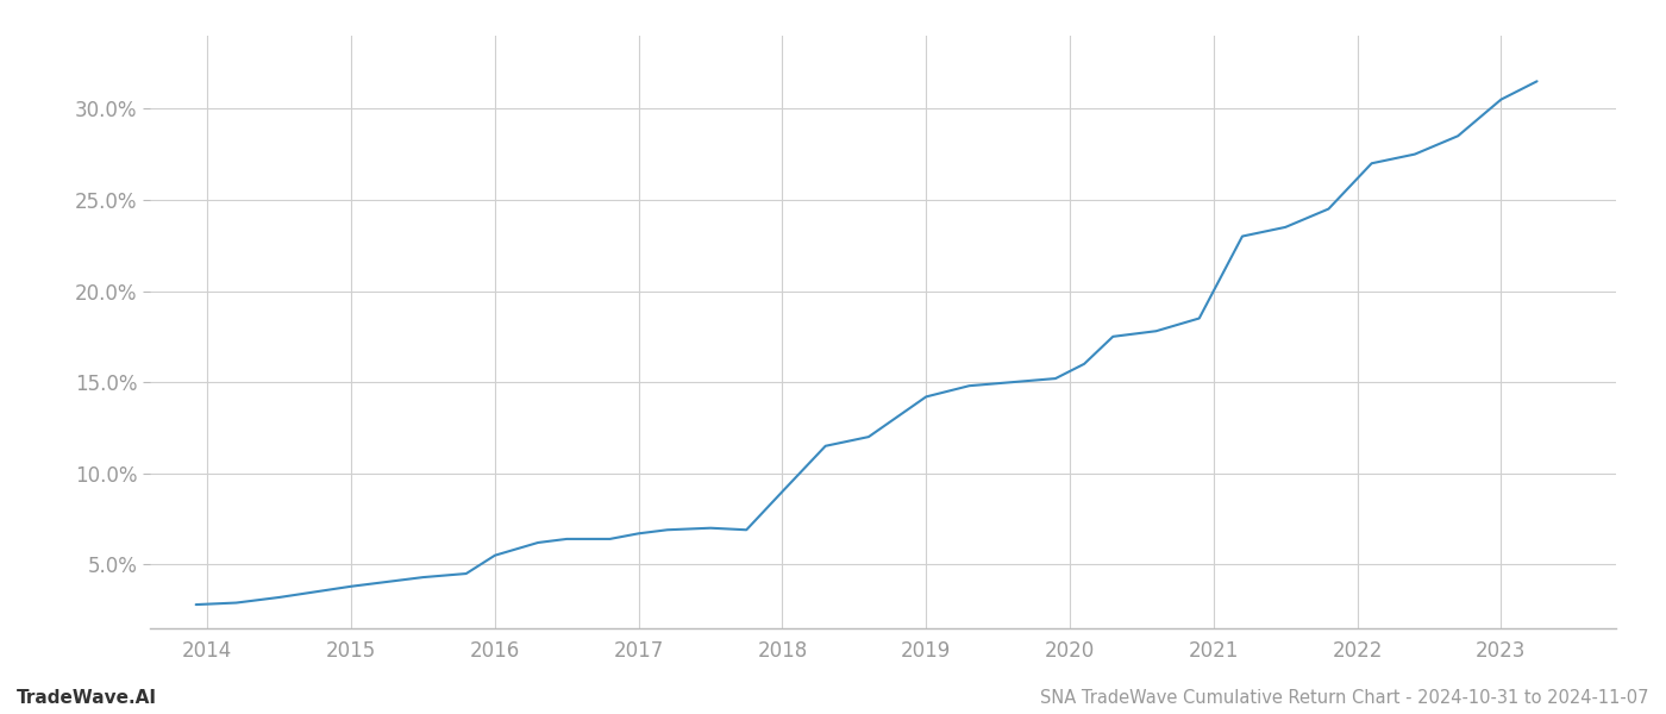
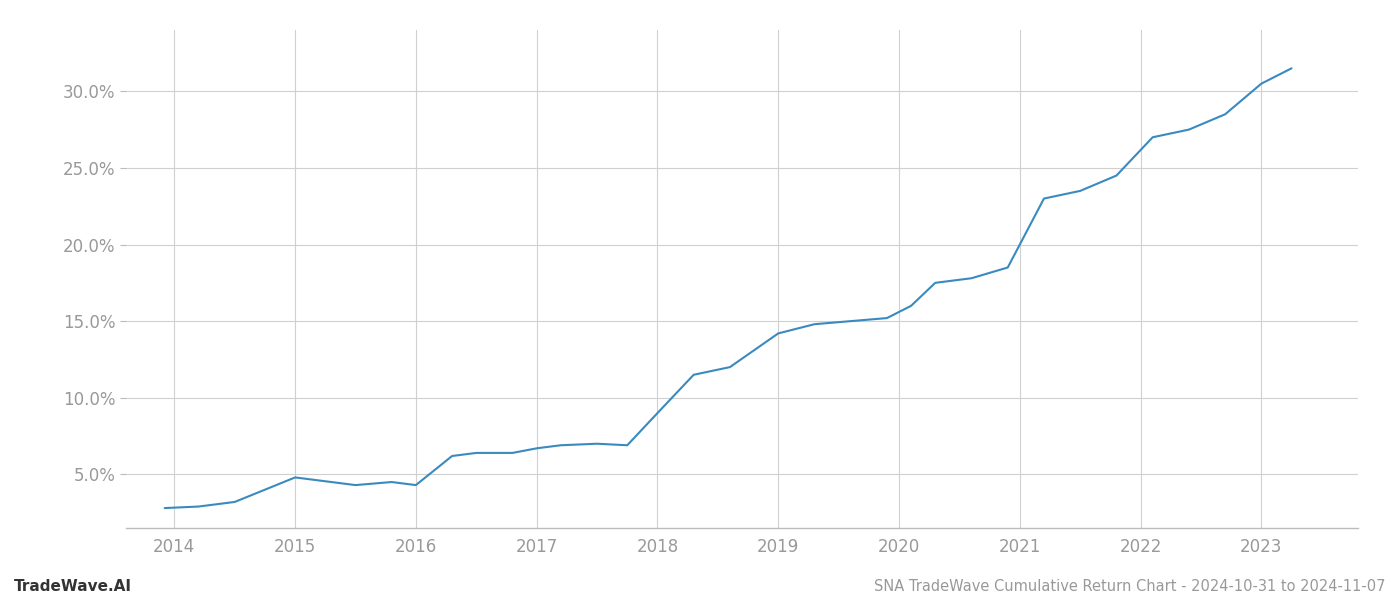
2015: 3.8% -> 4.8%
2016: 5.5% -> 4.3%
